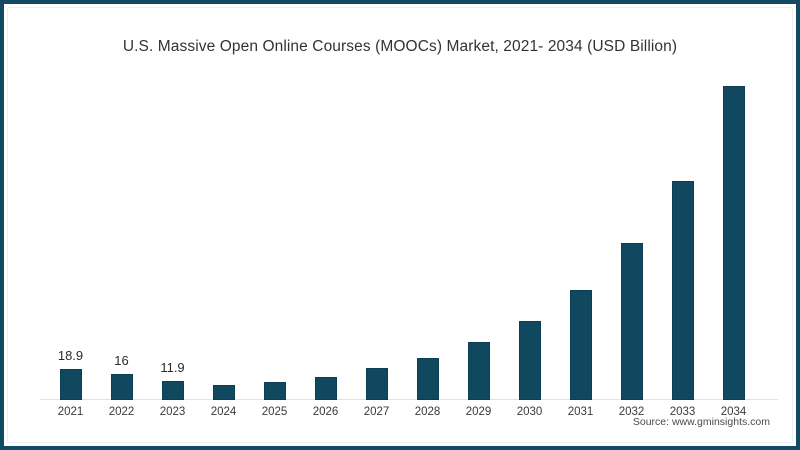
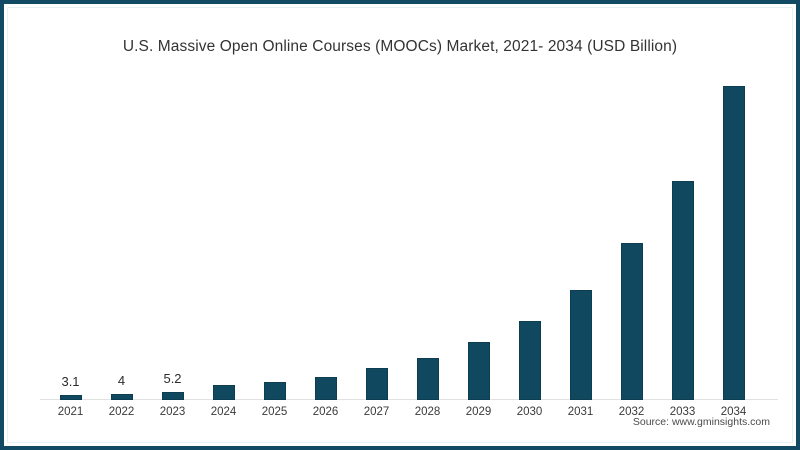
2021: 18.9 -> 3.1
2022: 16 -> 4
2023: 11.9 -> 5.2
